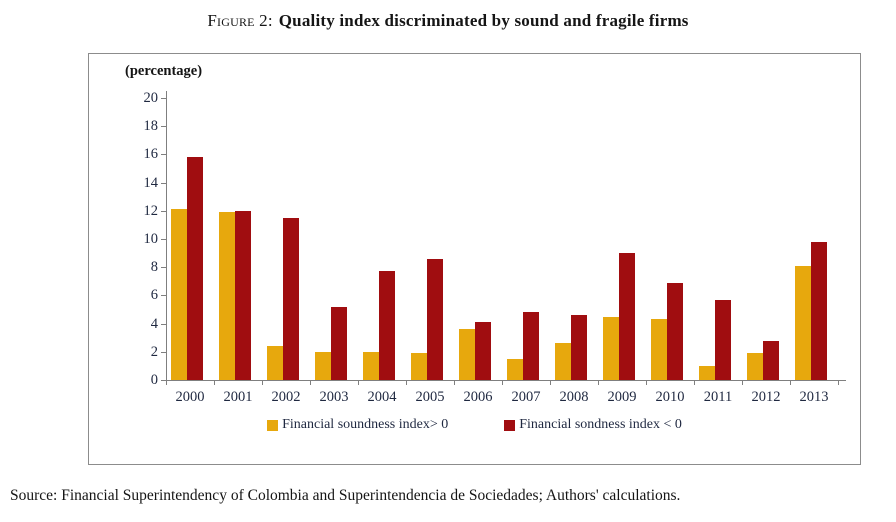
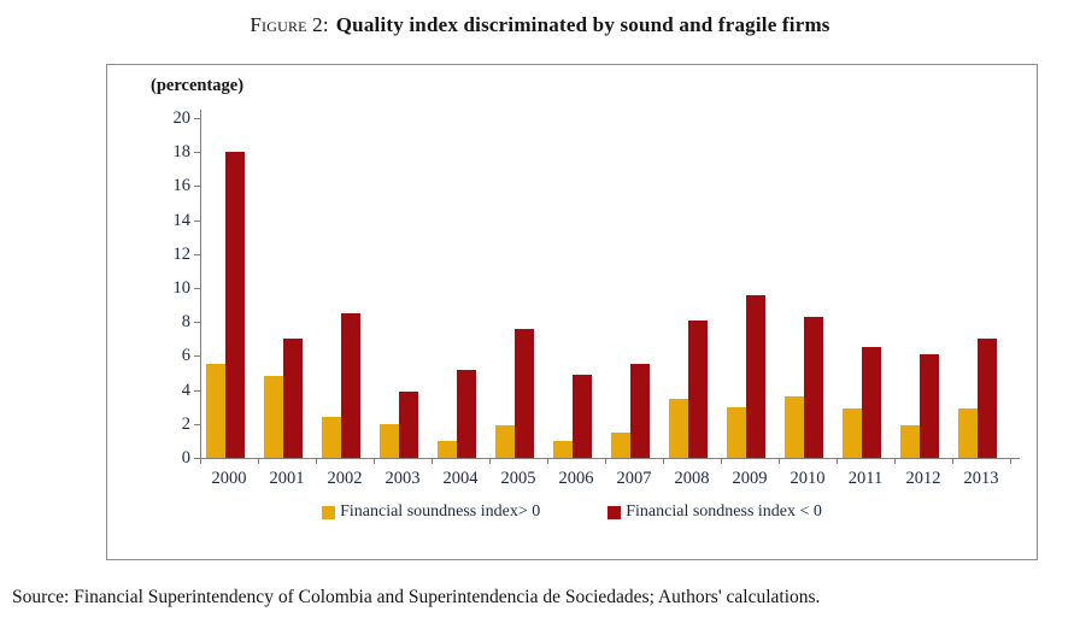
Financial soundness index> 0/2000: 12.1 -> 5.5
Financial sondness index < 0/2000: 15.8 -> 18.0
Financial soundness index> 0/2001: 11.9 -> 4.8
Financial sondness index < 0/2001: 12.0 -> 7.0
Financial sondness index < 0/2002: 11.5 -> 8.5
Financial sondness index < 0/2003: 5.2 -> 3.9
Financial soundness index> 0/2004: 2.0 -> 1.0
Financial sondness index < 0/2004: 7.7 -> 5.2
Financial sondness index < 0/2005: 8.6 -> 7.6
Financial soundness index> 0/2006: 3.6 -> 1.0
Financial sondness index < 0/2006: 4.1 -> 4.9
Financial sondness index < 0/2007: 4.8 -> 5.5
Financial soundness index> 0/2008: 2.6 -> 3.5
Financial sondness index < 0/2008: 4.6 -> 8.1
Financial soundness index> 0/2009: 4.5 -> 3.0
Financial sondness index < 0/2009: 9.0 -> 9.6
Financial soundness index> 0/2010: 4.3 -> 3.6
Financial sondness index < 0/2010: 6.9 -> 8.3
Financial soundness index> 0/2011: 1.0 -> 2.9
Financial sondness index < 0/2011: 5.7 -> 6.5
Financial sondness index < 0/2012: 2.8 -> 6.1
Financial soundness index> 0/2013: 8.1 -> 2.9
Financial sondness index < 0/2013: 9.8 -> 7.0
